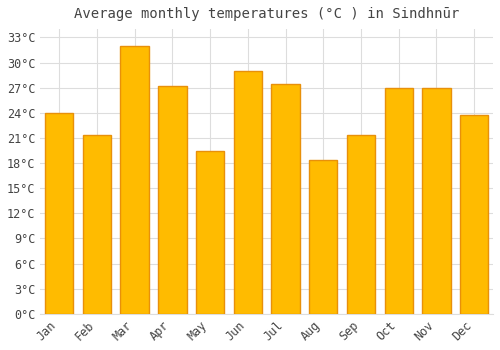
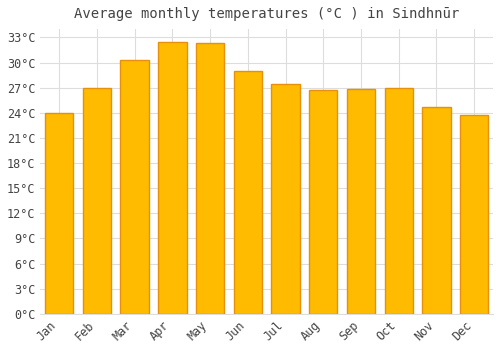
Feb: 21.4°C -> 27.0°C
Mar: 32.0°C -> 30.3°C
Apr: 27.2°C -> 32.5°C
May: 19.4°C -> 32.3°C
Aug: 18.4°C -> 26.7°C
Sep: 21.4°C -> 26.8°C
Nov: 27.0°C -> 24.7°C
